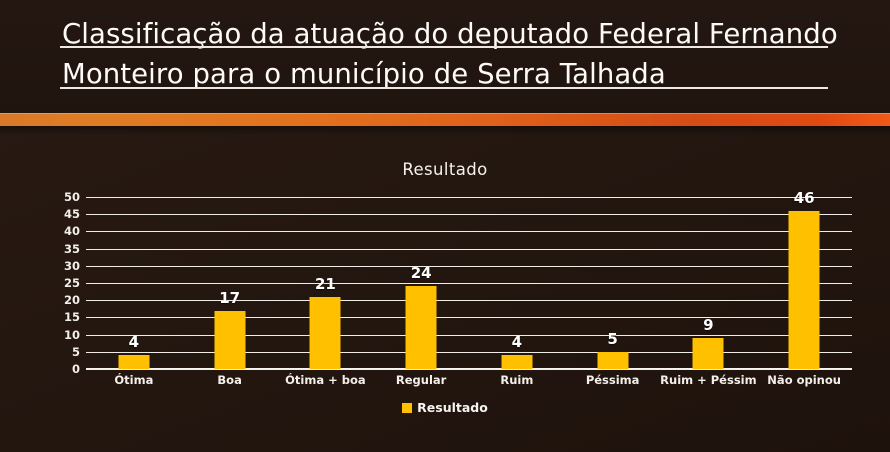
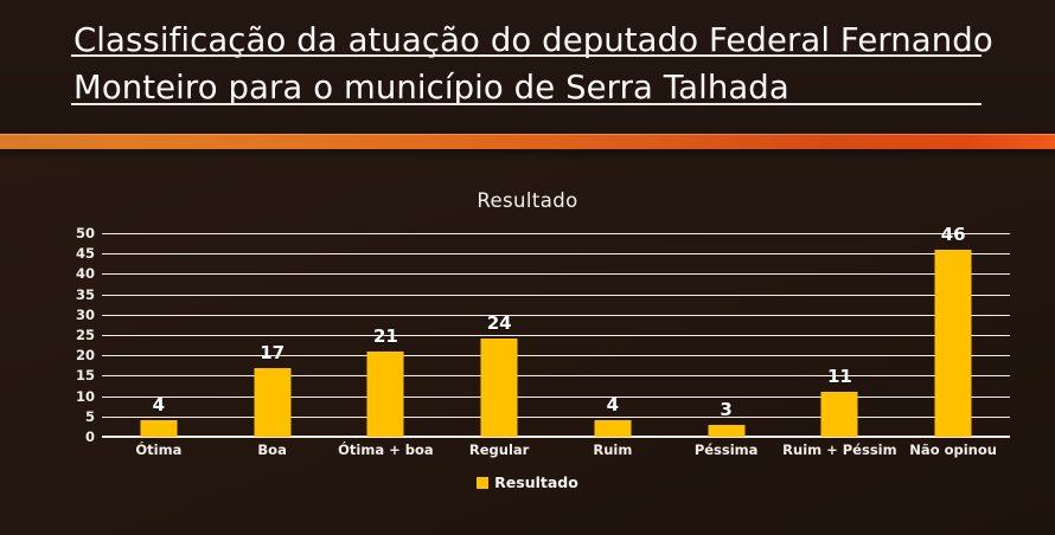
Péssima: 5 -> 3
Ruim + Péssim: 9 -> 11
